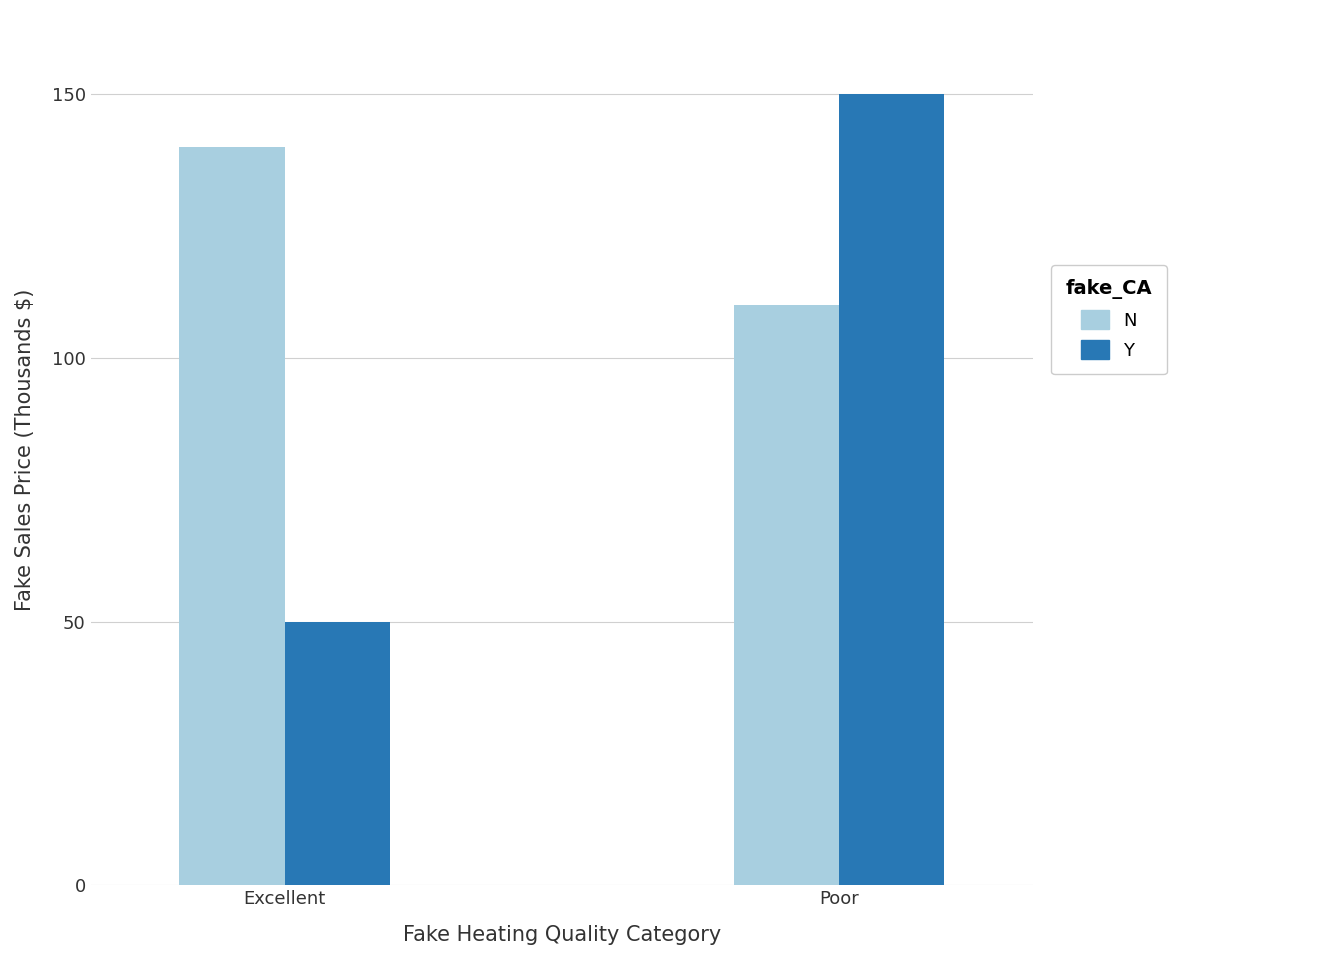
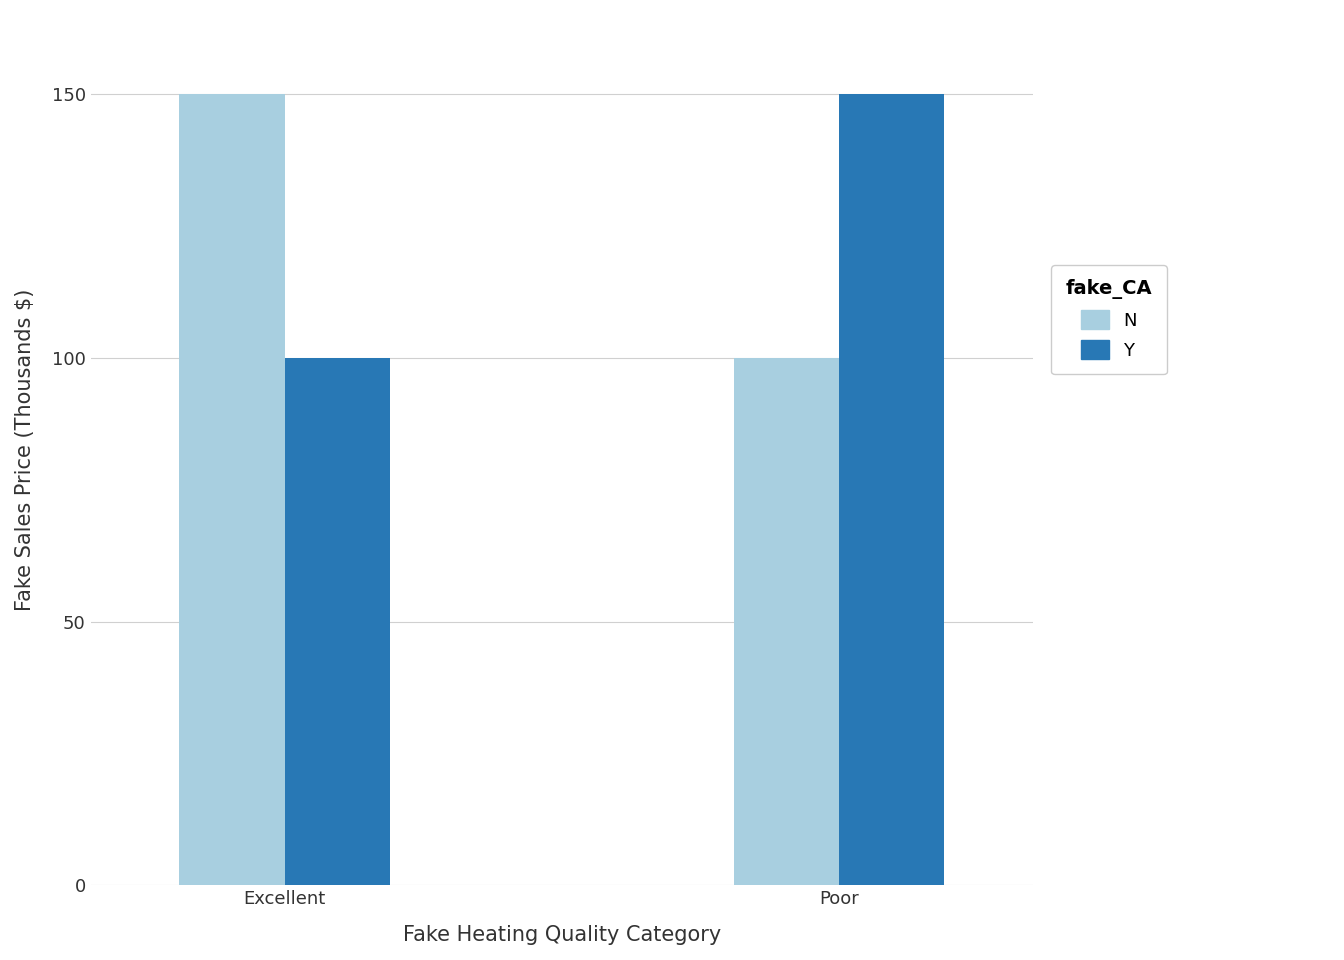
N/Excellent: 140 -> 150
Y/Excellent: 50 -> 100
N/Poor: 110 -> 100
